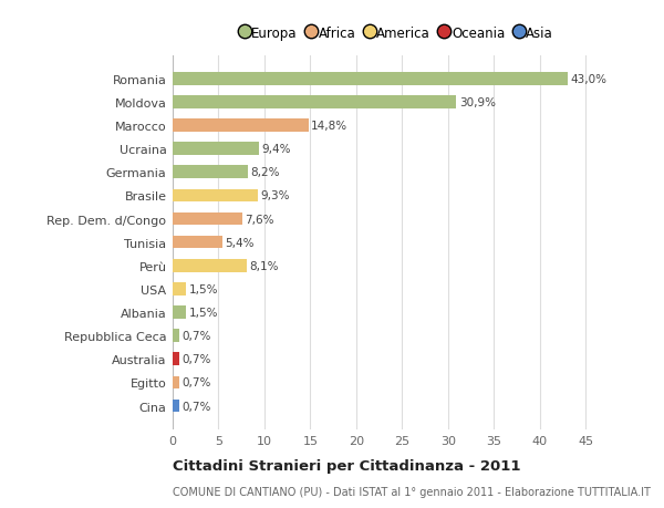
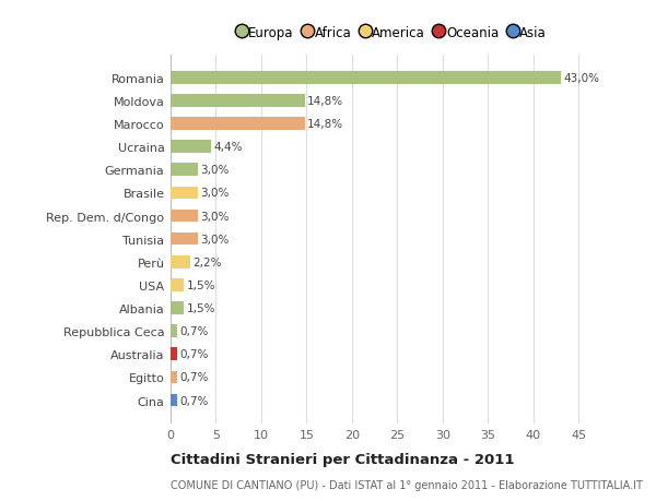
Moldova: 30,9% -> 14,8%
Ucraina: 9,4% -> 4,4%
Germania: 8,2% -> 3,0%
Brasile: 9,3% -> 3,0%
Rep. Dem. d/Congo: 7,6% -> 3,0%
Tunisia: 5,4% -> 3,0%
Perù: 8,1% -> 2,2%
